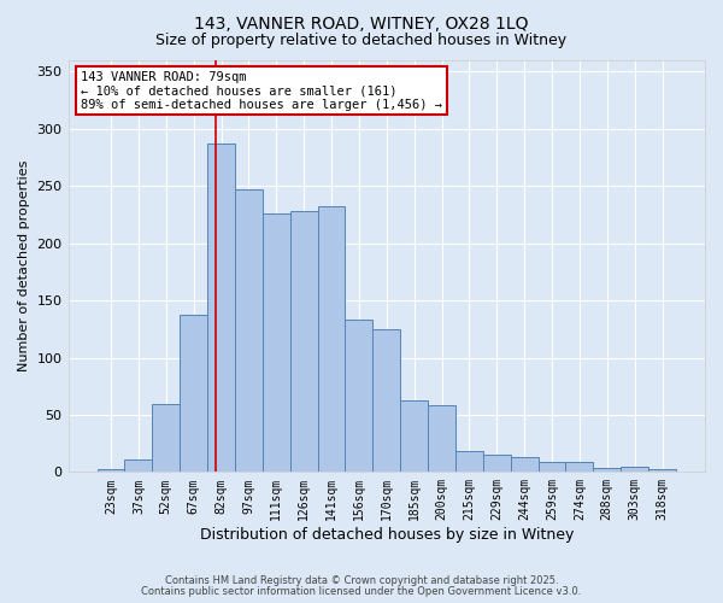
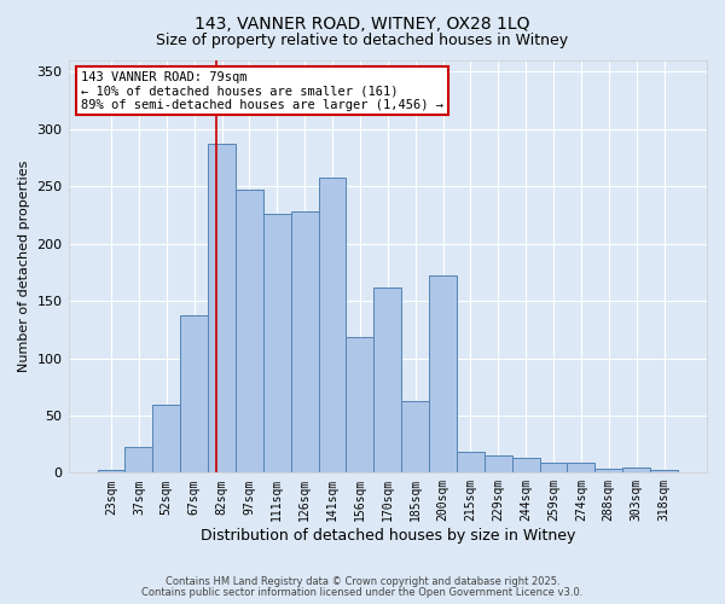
37sqm: 11 -> 22
141sqm: 232 -> 258
156sqm: 133 -> 118
170sqm: 125 -> 162
200sqm: 58 -> 172
